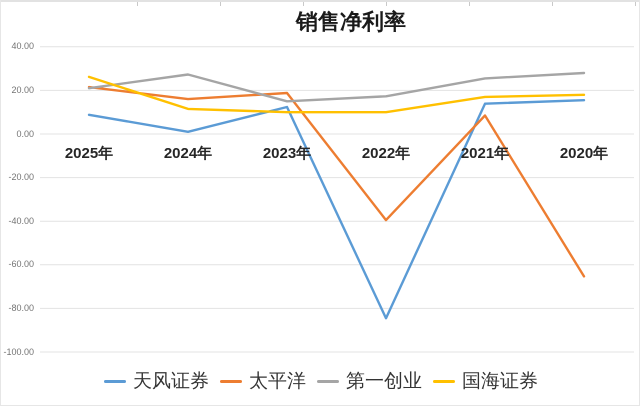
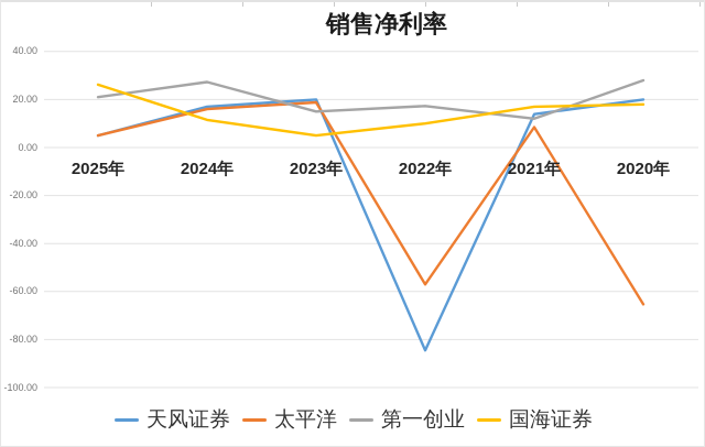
天风证券/2025年: 9 -> 5
太平洋/2025年: 22 -> 5
天风证券/2024年: 1 -> 17
天风证券/2023年: 12 -> 20
国海证券/2023年: 10 -> 5
太平洋/2022年: -40 -> -57
第一创业/2021年: 26 -> 12
天风证券/2020年: 16 -> 20
